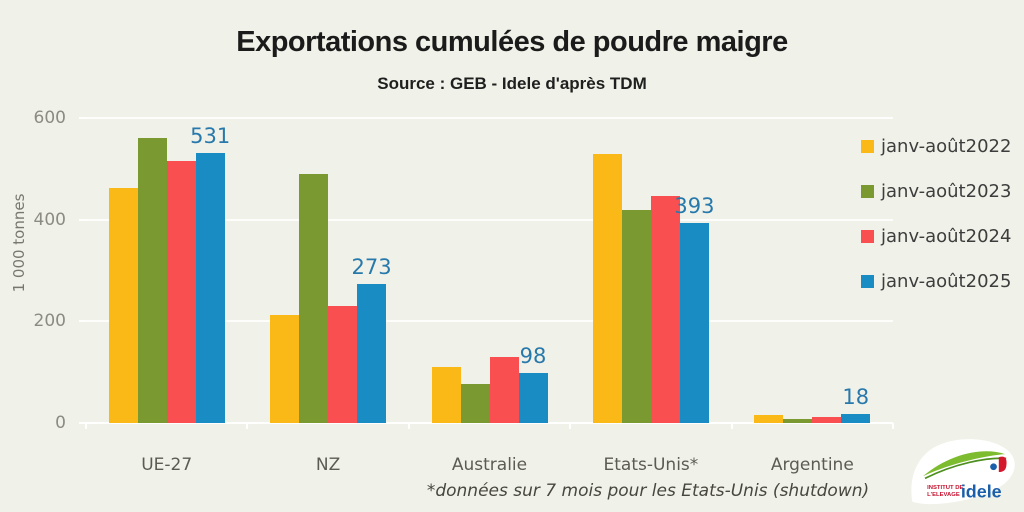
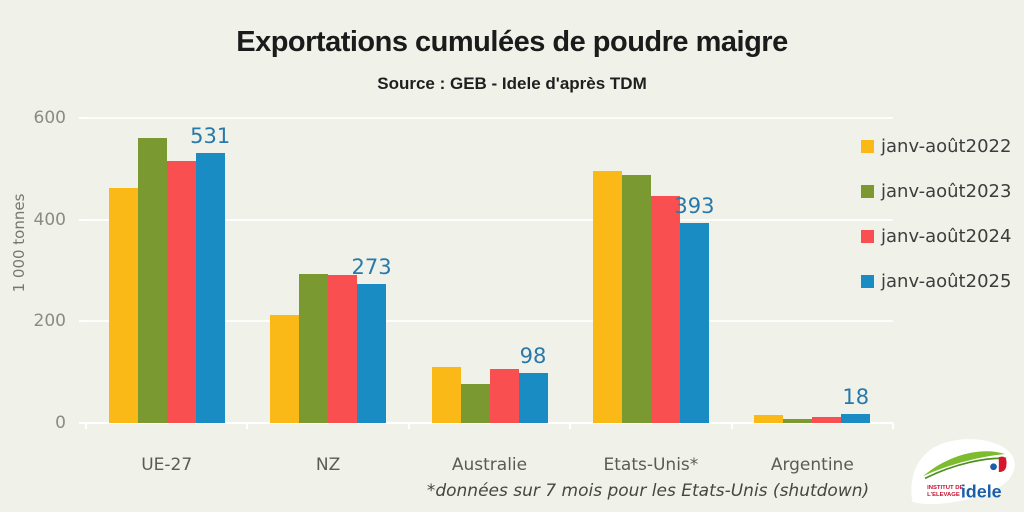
janv-août2023/NZ: 490 -> 290
janv-août2024/NZ: 230 -> 290
janv-août2024/Australie: 130 -> 110
janv-août2022/Etats-Unis*: 530 -> 500
janv-août2023/Etats-Unis*: 420 -> 490
